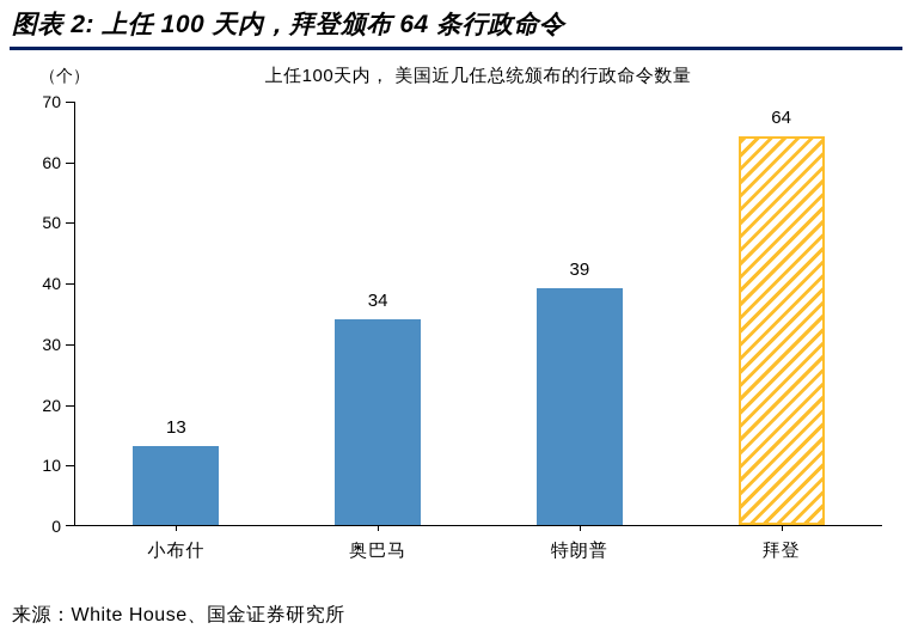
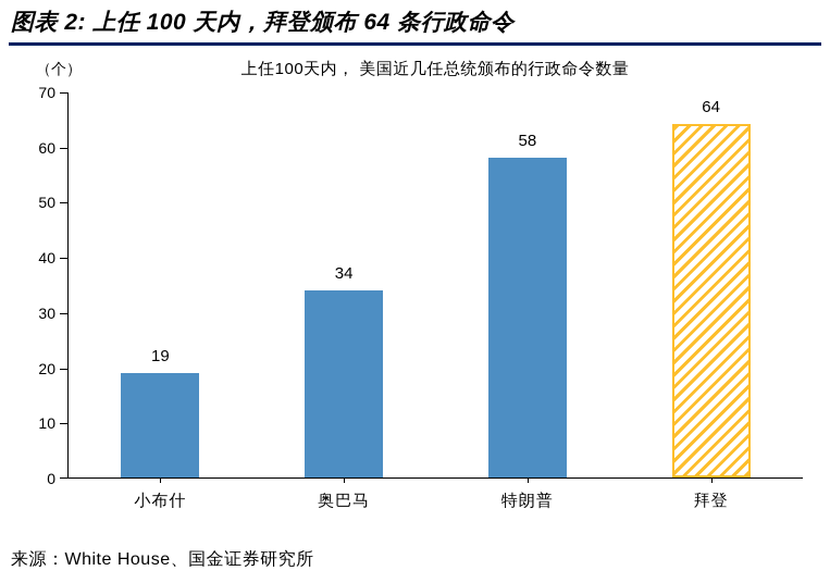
小布什: 13 -> 19
特朗普: 39 -> 58
